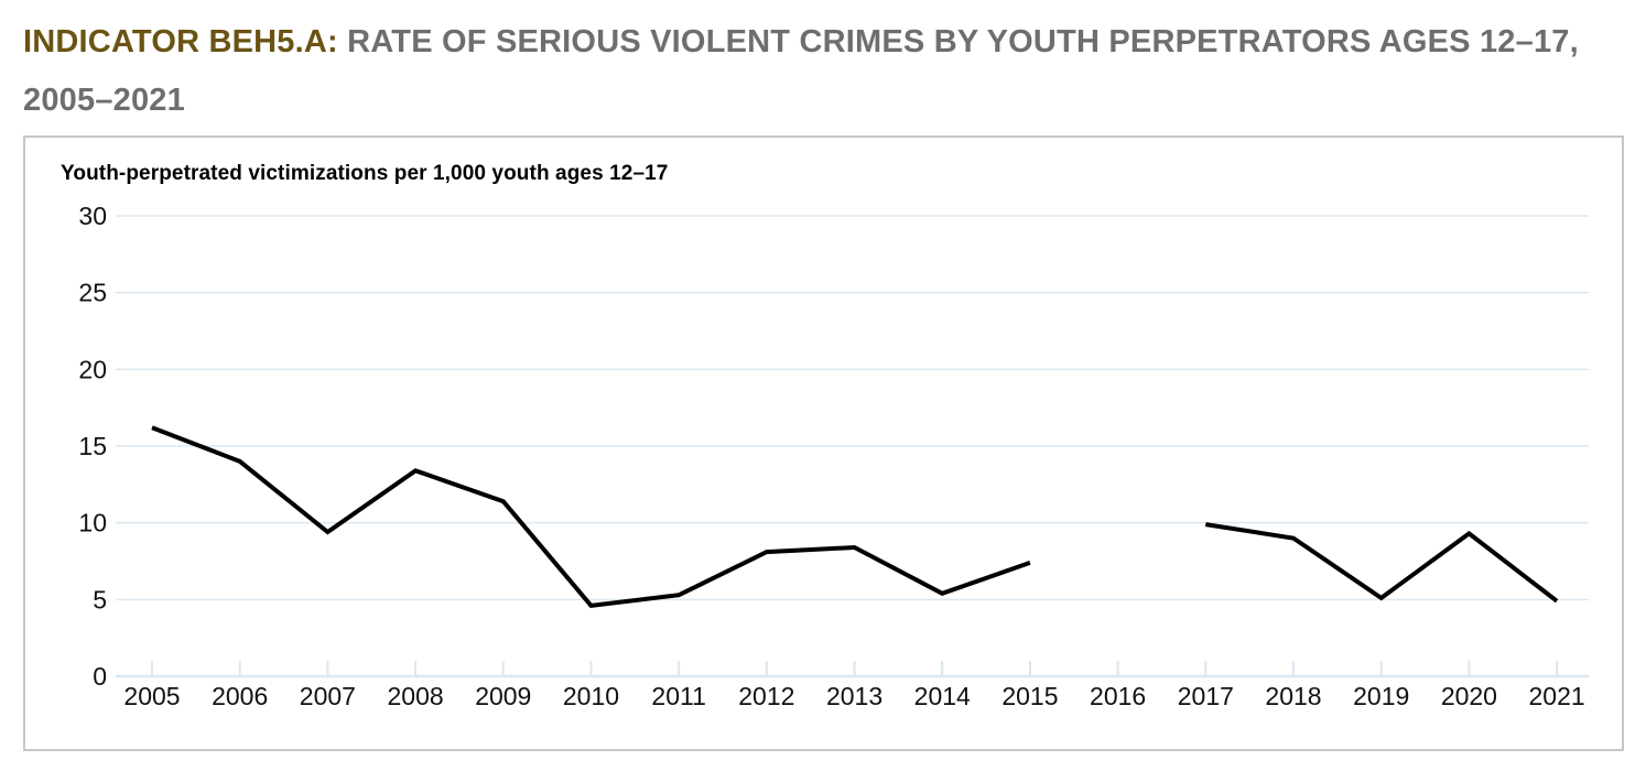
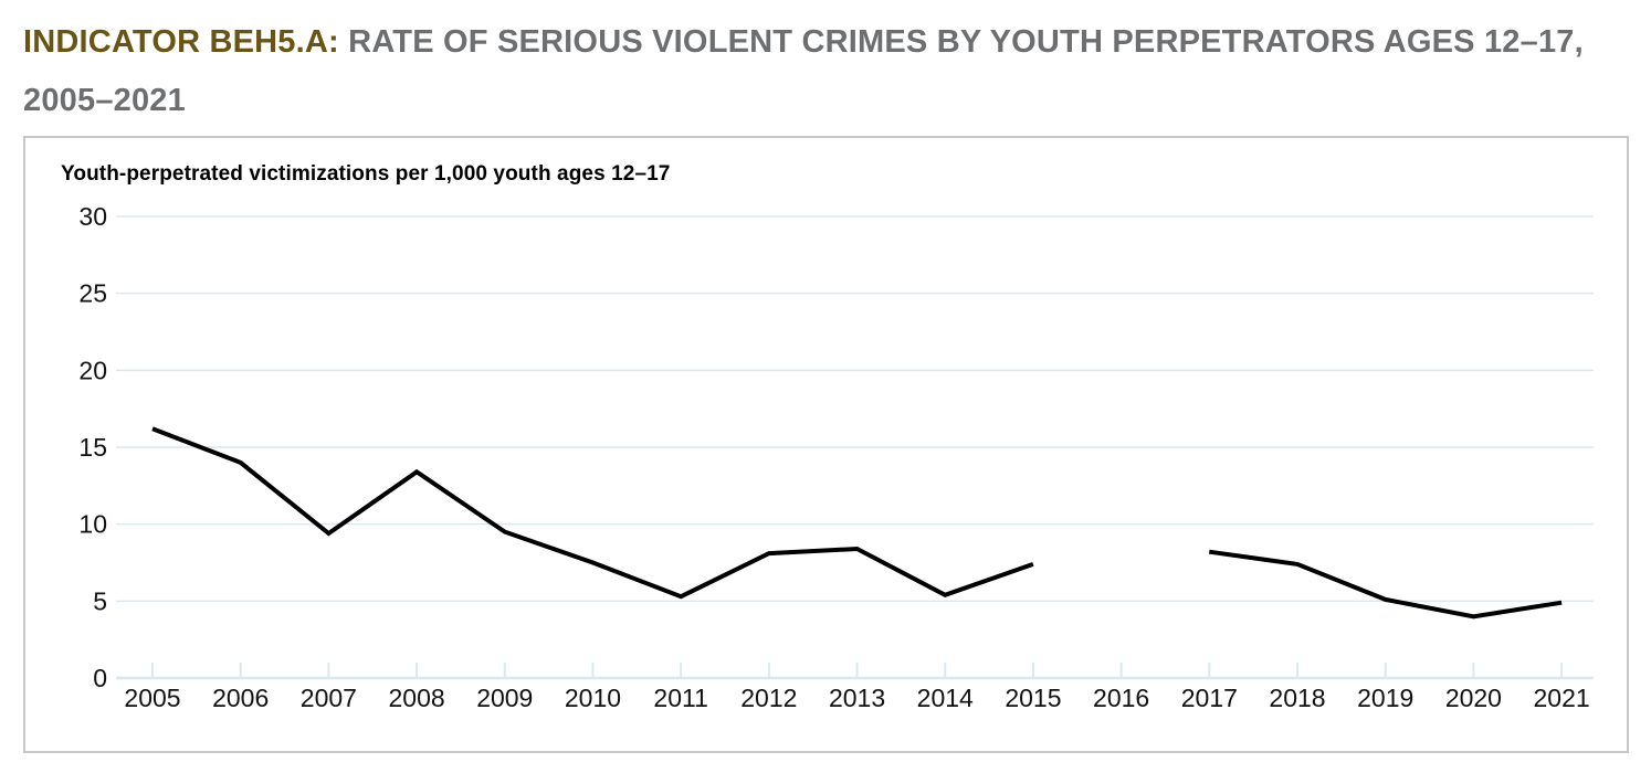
2009: 11.4 -> 9.5
2010: 4.6 -> 7.5
2017: 9.9 -> 8.2
2018: 9.0 -> 7.4
2020: 9.3 -> 4.0
